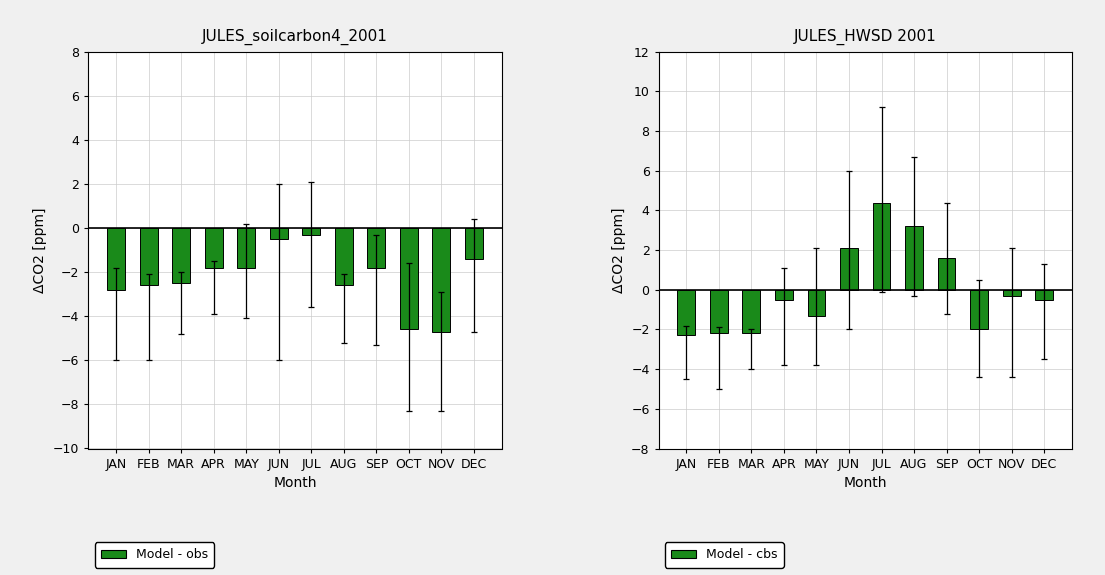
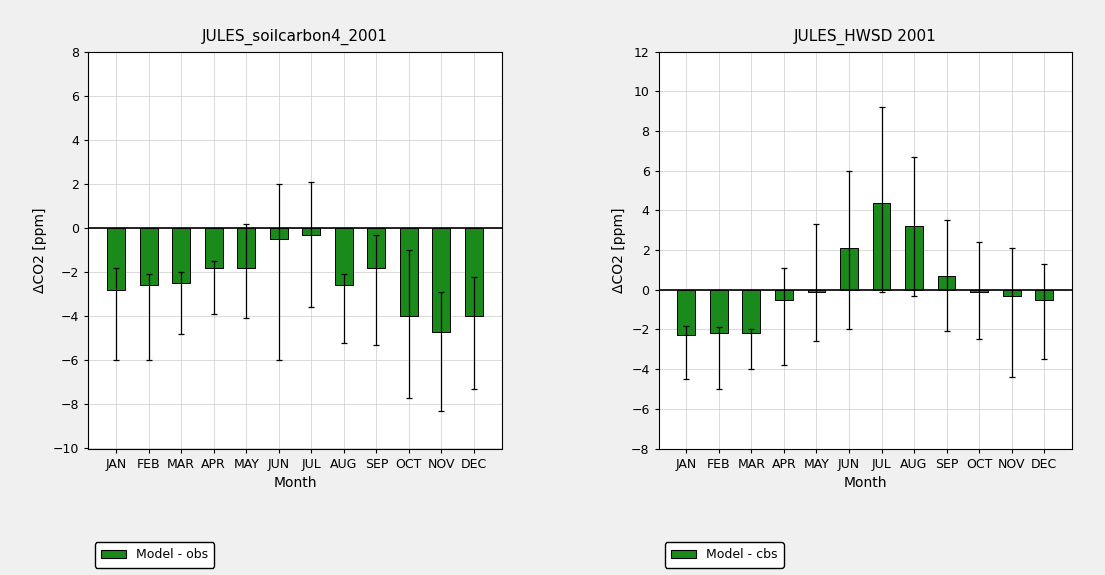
JULES_soilcarbon4_2001/OCT: -4.6 -> -4.0
JULES_soilcarbon4_2001/DEC: -1.4 -> -4.0
JULES_HWSD 2001/MAY: -1.3 -> -0.1
JULES_HWSD 2001/SEP: 1.6 -> 0.7
JULES_HWSD 2001/OCT: -2.0 -> -0.1
